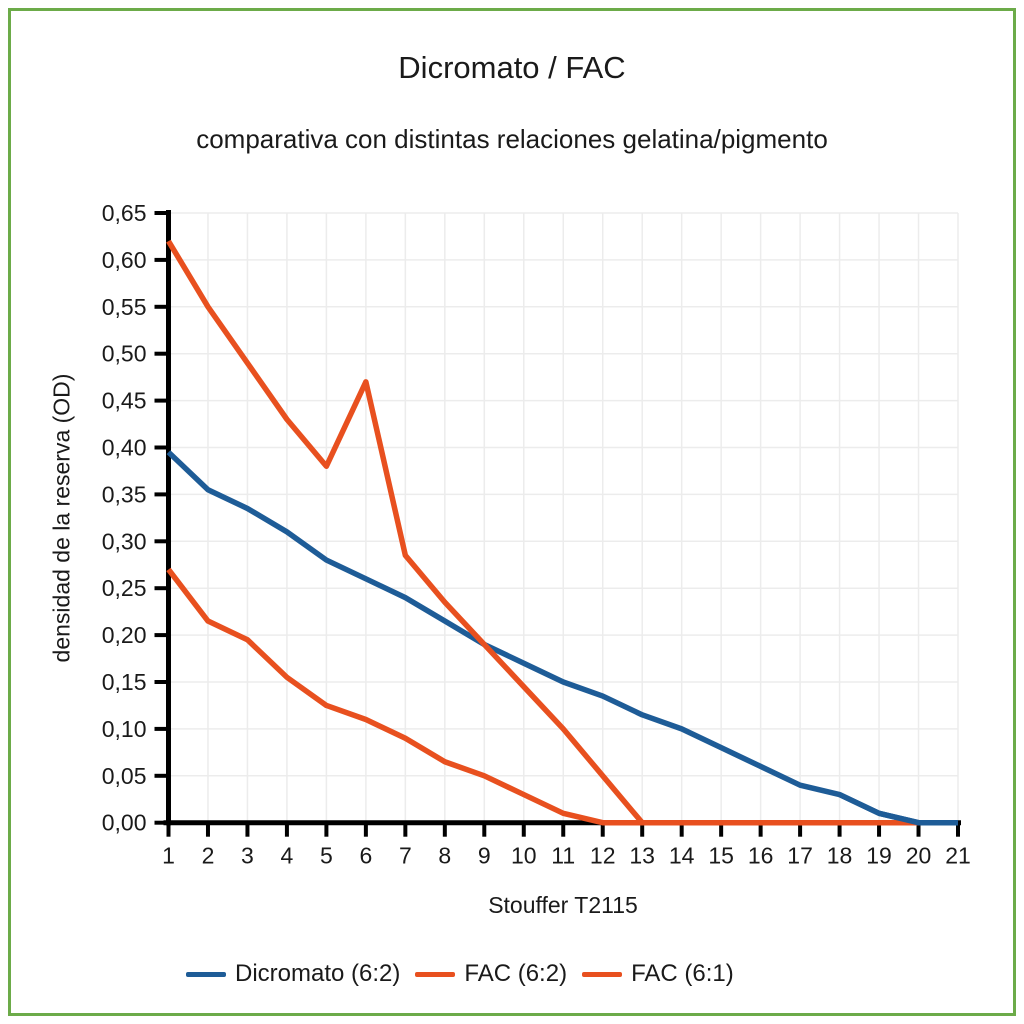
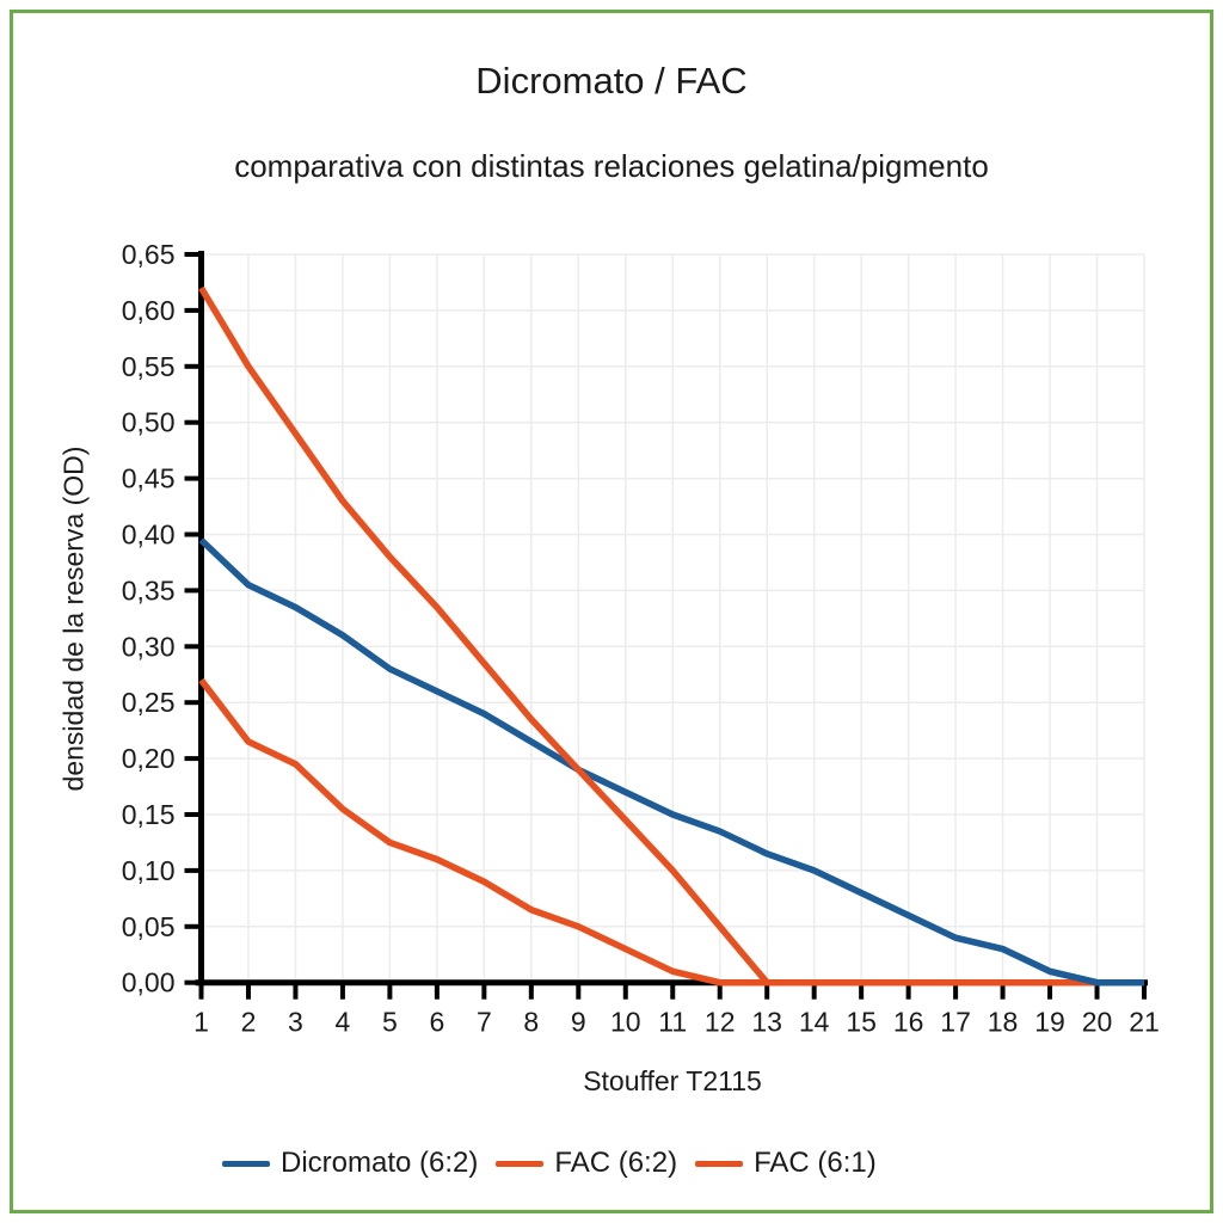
FAC (6:2)/6: 0,47 -> 0,34
